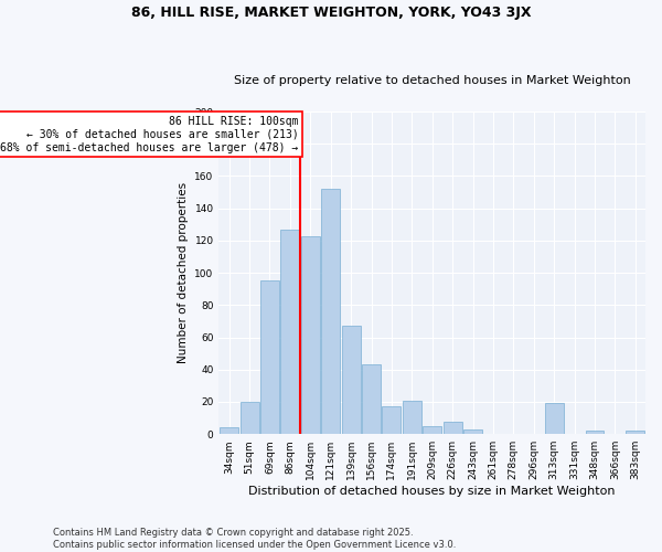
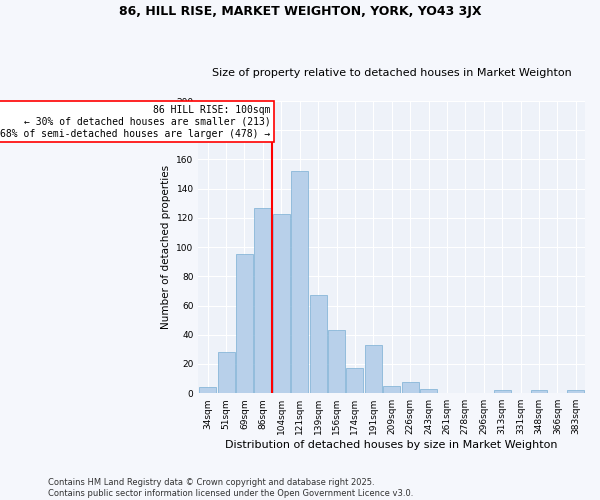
51sqm: 20 -> 28
191sqm: 21 -> 33
313sqm: 19 -> 2
